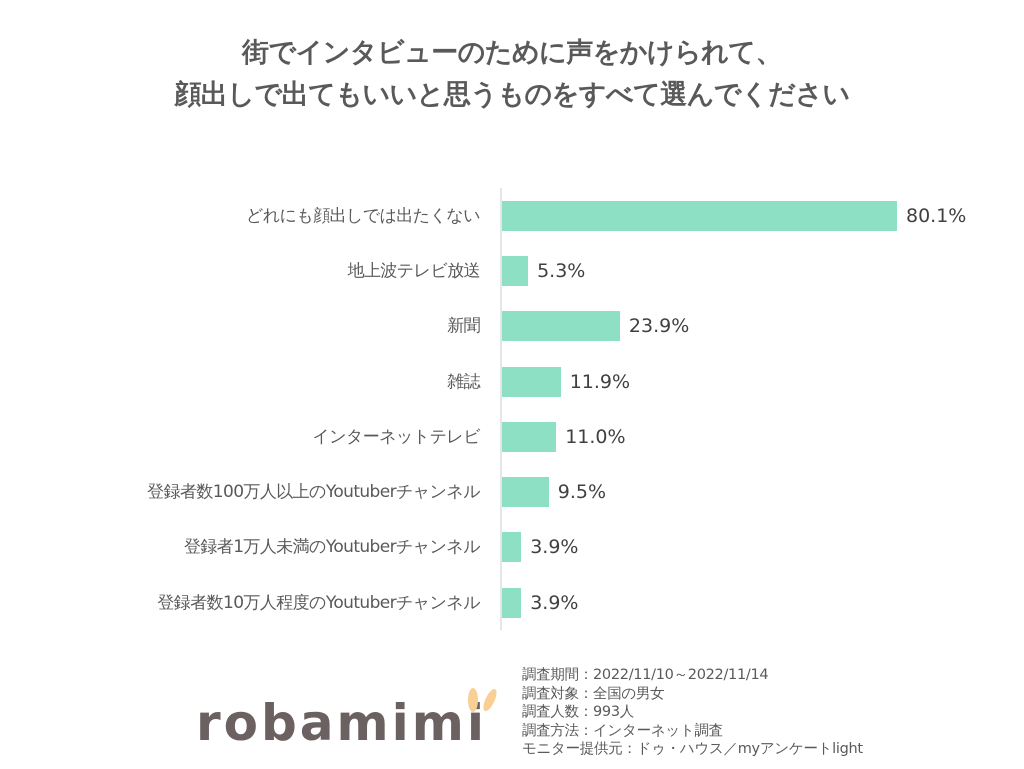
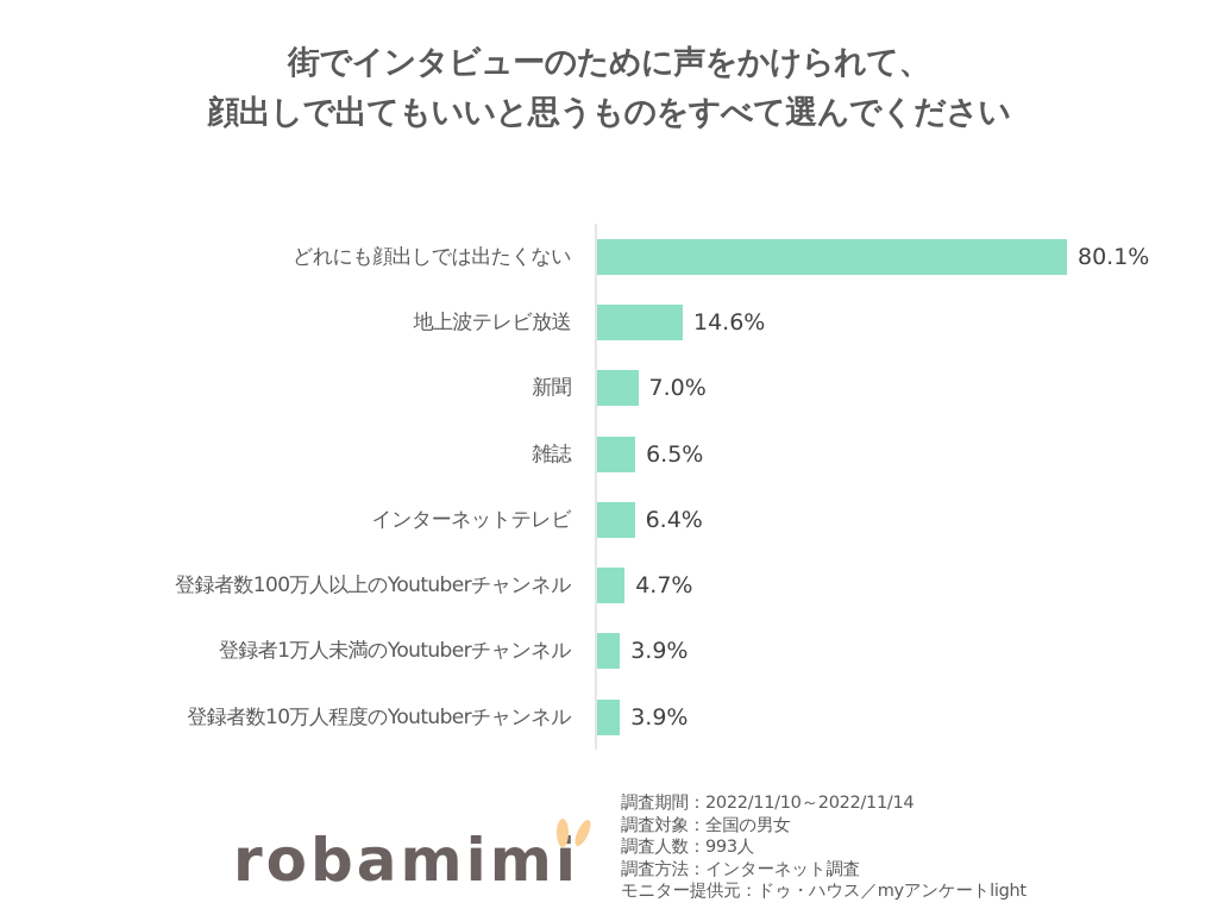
地上波テレビ放送: 5.3% -> 14.6%
新聞: 23.9% -> 7.0%
雑誌: 11.9% -> 6.5%
インターネットテレビ: 11.0% -> 6.4%
登録者数100万人以上のYoutuberチャンネル: 9.5% -> 4.7%
